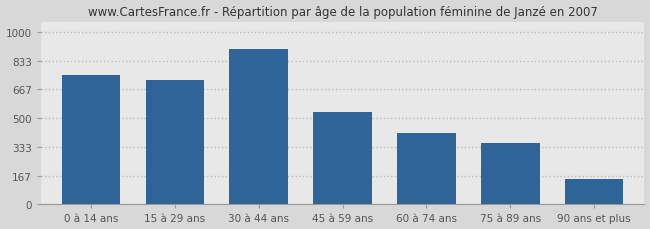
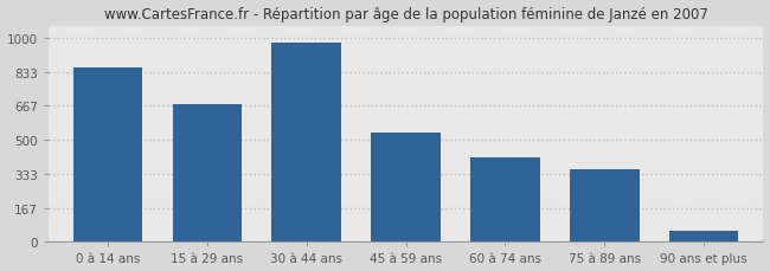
0 à 14 ans: 750 -> 860
15 à 29 ans: 720 -> 680
30 à 44 ans: 900 -> 980
90 ans et plus: 150 -> 60
